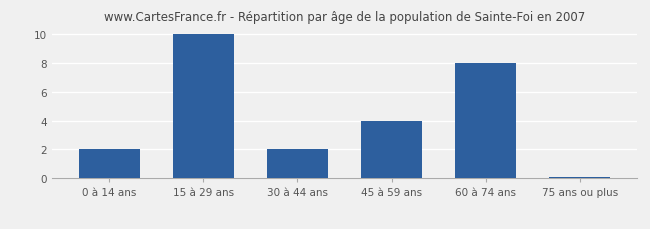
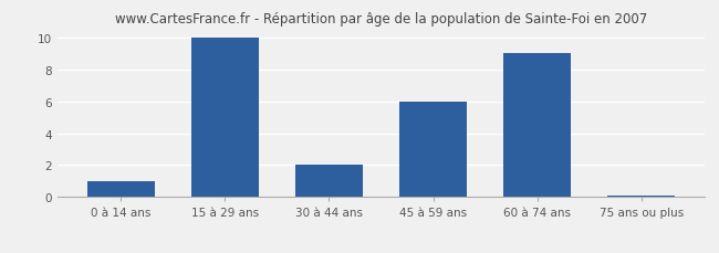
0 à 14 ans: 2.0 -> 1.0
45 à 59 ans: 4.0 -> 6.0
60 à 74 ans: 8.0 -> 9.0
